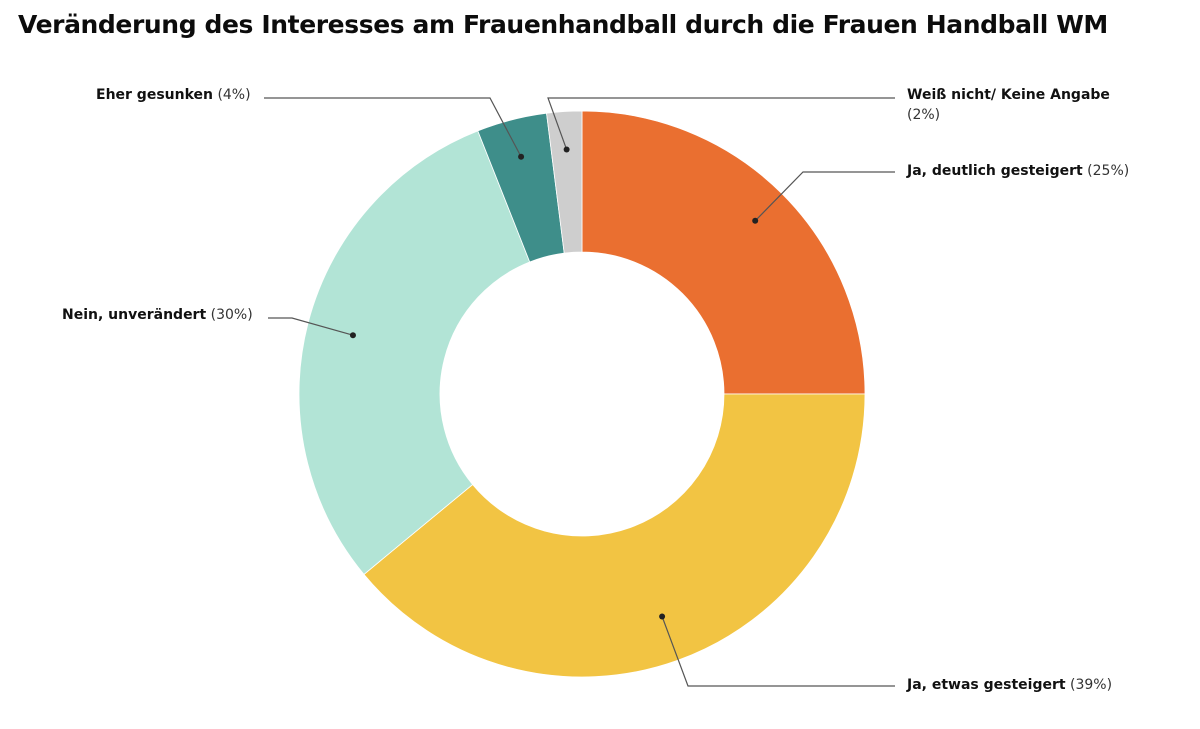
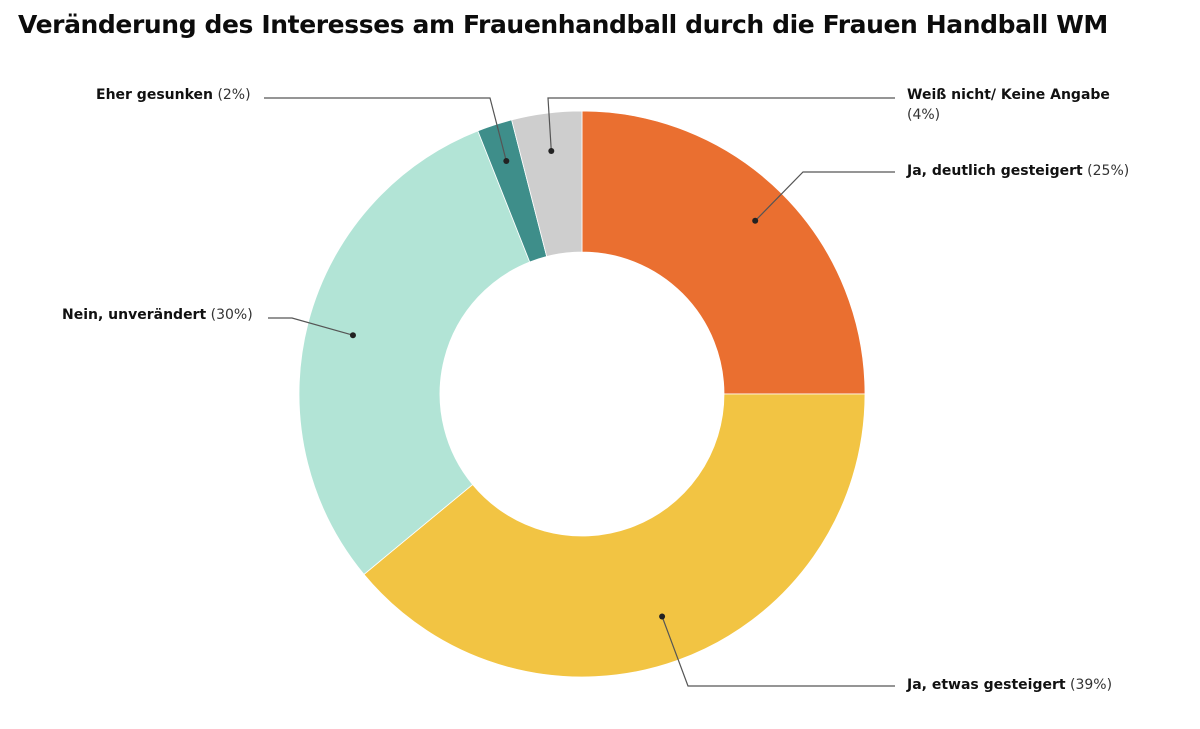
Eher gesunken: 4% -> 2%
Weiß nicht/ Keine Angabe: 2% -> 4%
